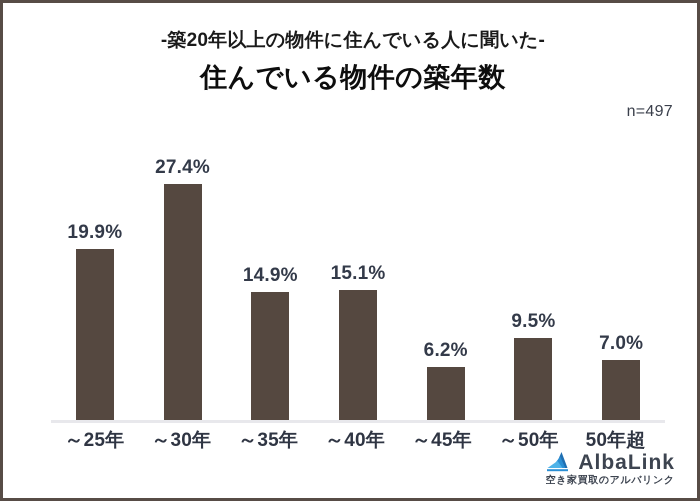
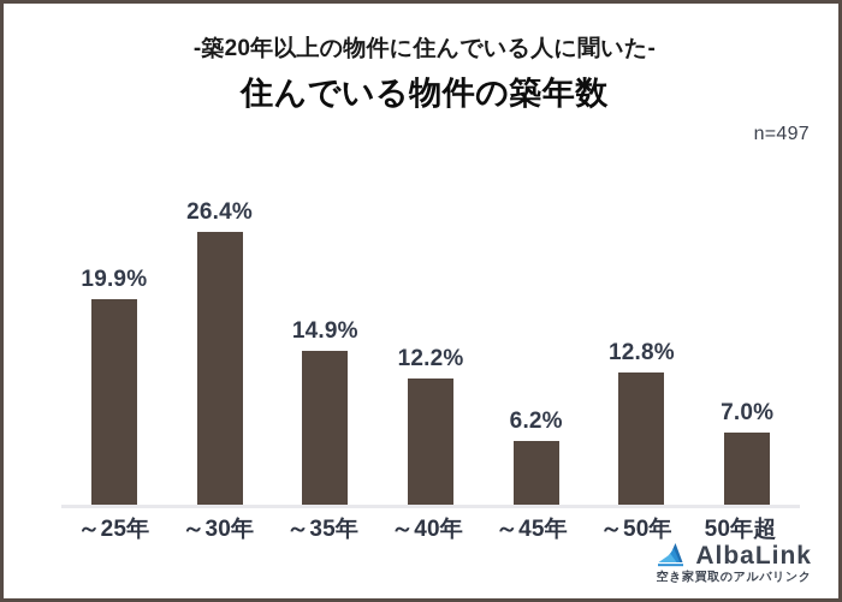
～30年: 27.4% -> 26.4%
～40年: 15.1% -> 12.2%
～50年: 9.5% -> 12.8%
